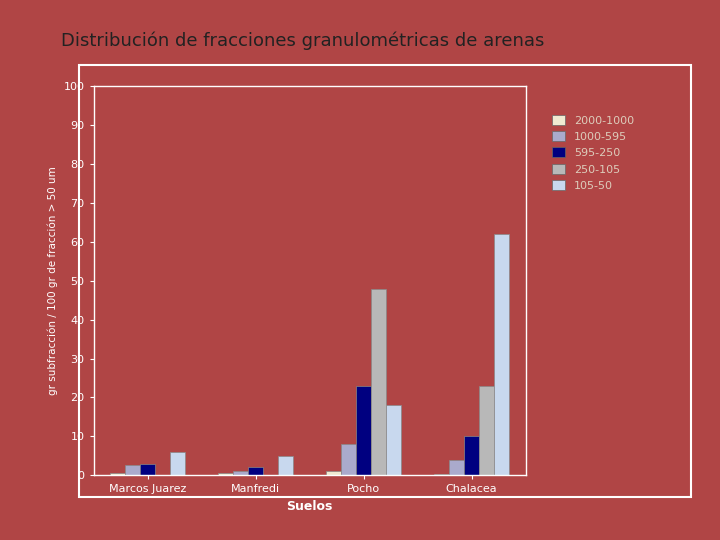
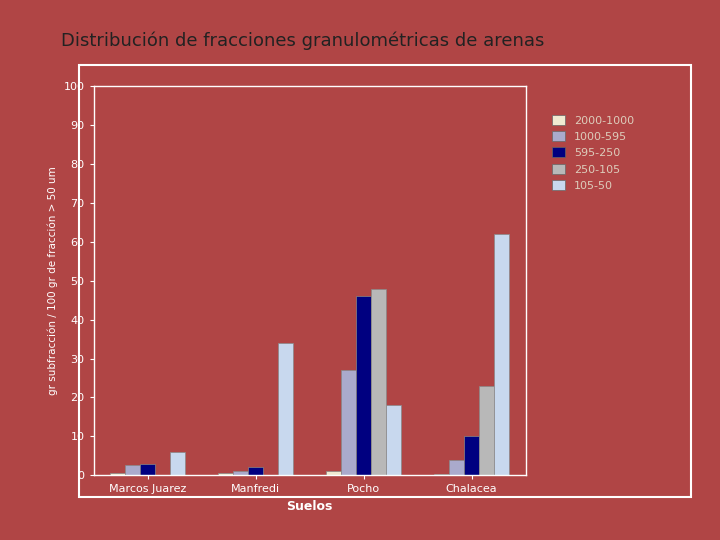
105-50/Manfredi: 5 -> 34
1000-595/Pocho: 8.0 -> 27.0
595-250/Pocho: 23 -> 46
